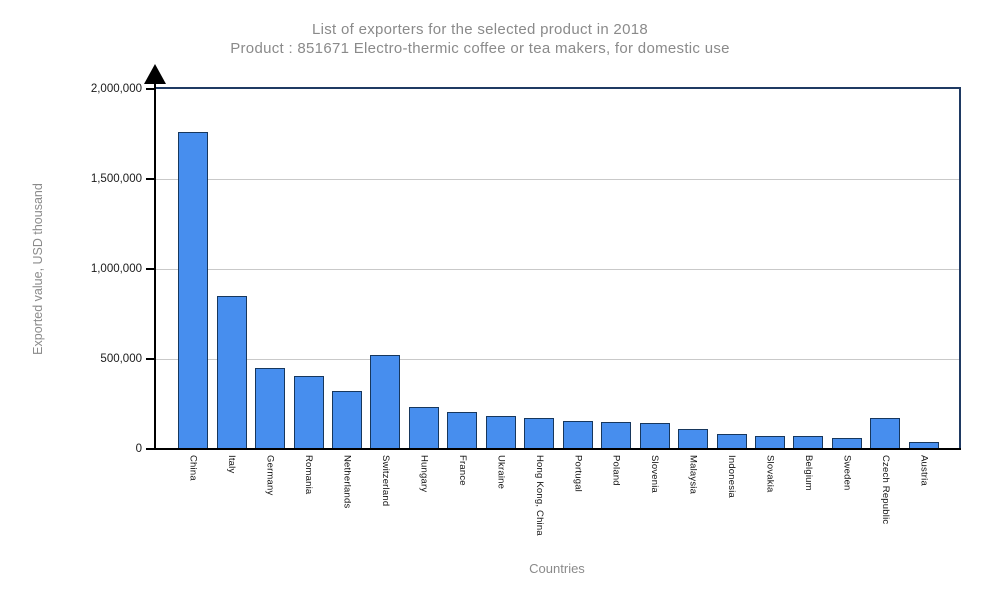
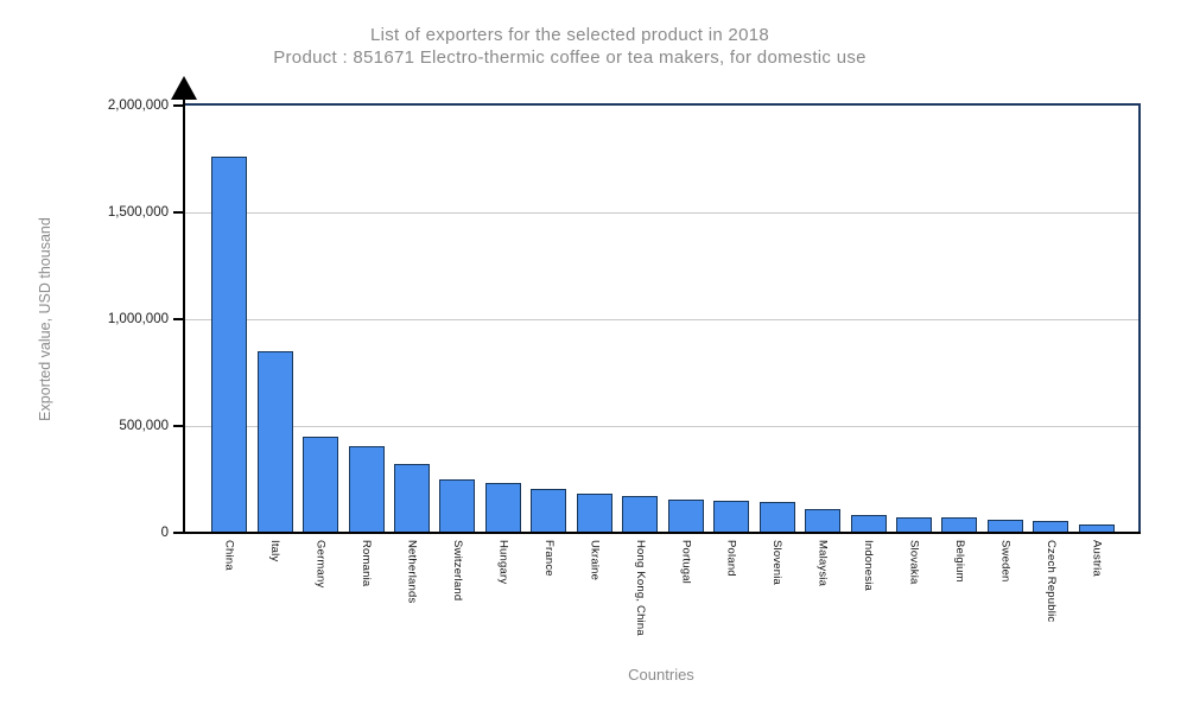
Switzerland: 520000 -> 250000
Czech Republic: 170000 -> 60000
